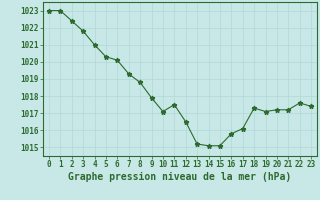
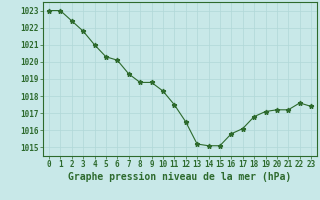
9: 1017.9 -> 1018.8
10: 1017.1 -> 1018.3
18: 1017.3 -> 1016.8
